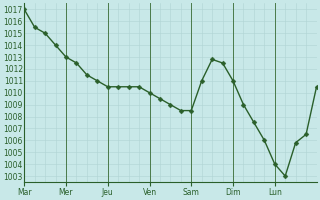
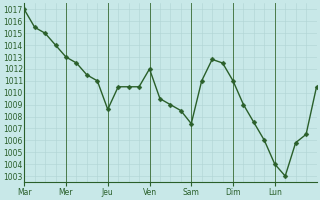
Jeu: 1010.5 -> 1008.6
Ven: 1010.0 -> 1012.0
Sam: 1008.5 -> 1007.4
